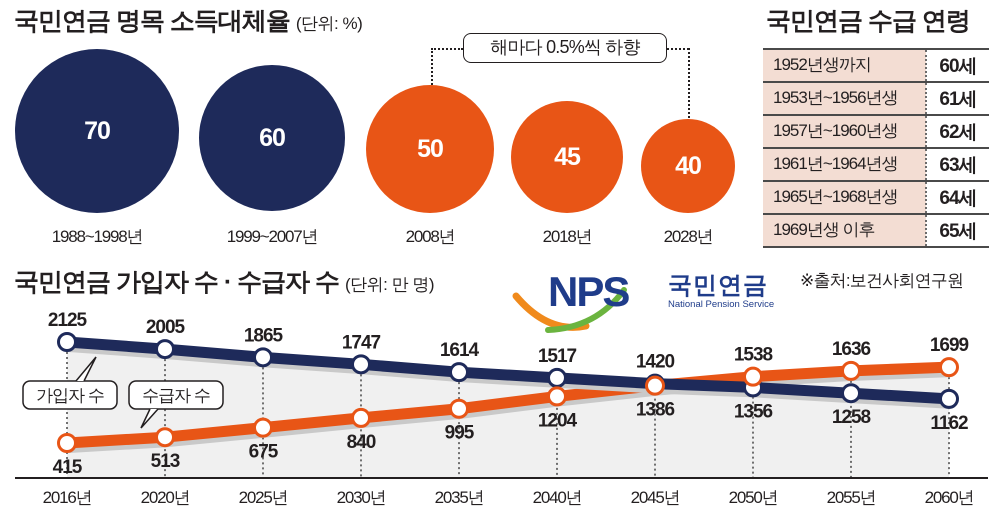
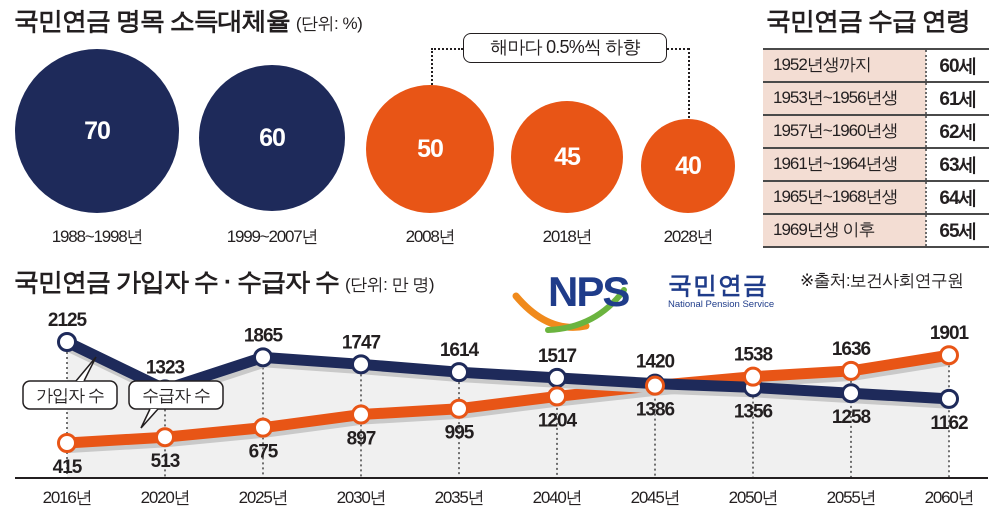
국민연금 가입자 수 · 수급자 수/가입자 수/2020년: 2005 -> 1323
국민연금 가입자 수 · 수급자 수/수급자 수/2030년: 840 -> 897
국민연금 가입자 수 · 수급자 수/수급자 수/2060년: 1699 -> 1901
